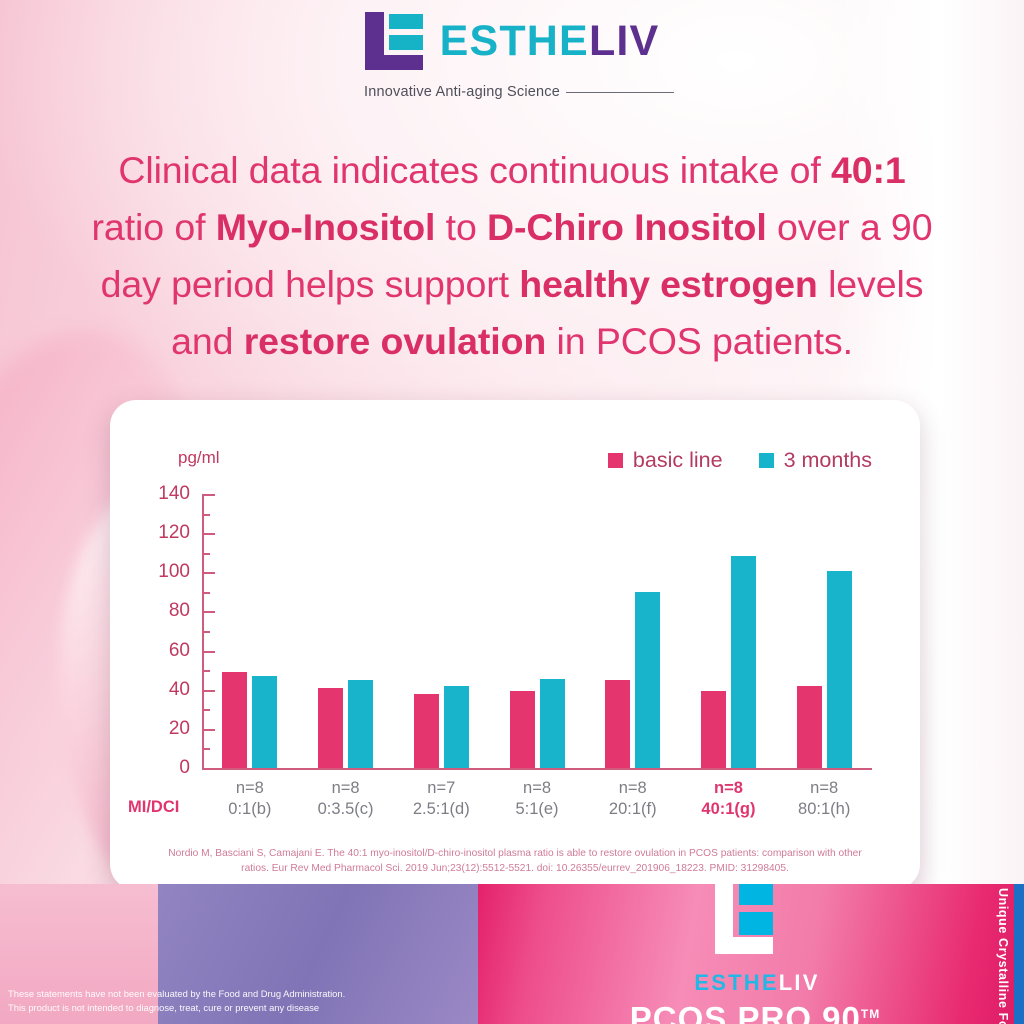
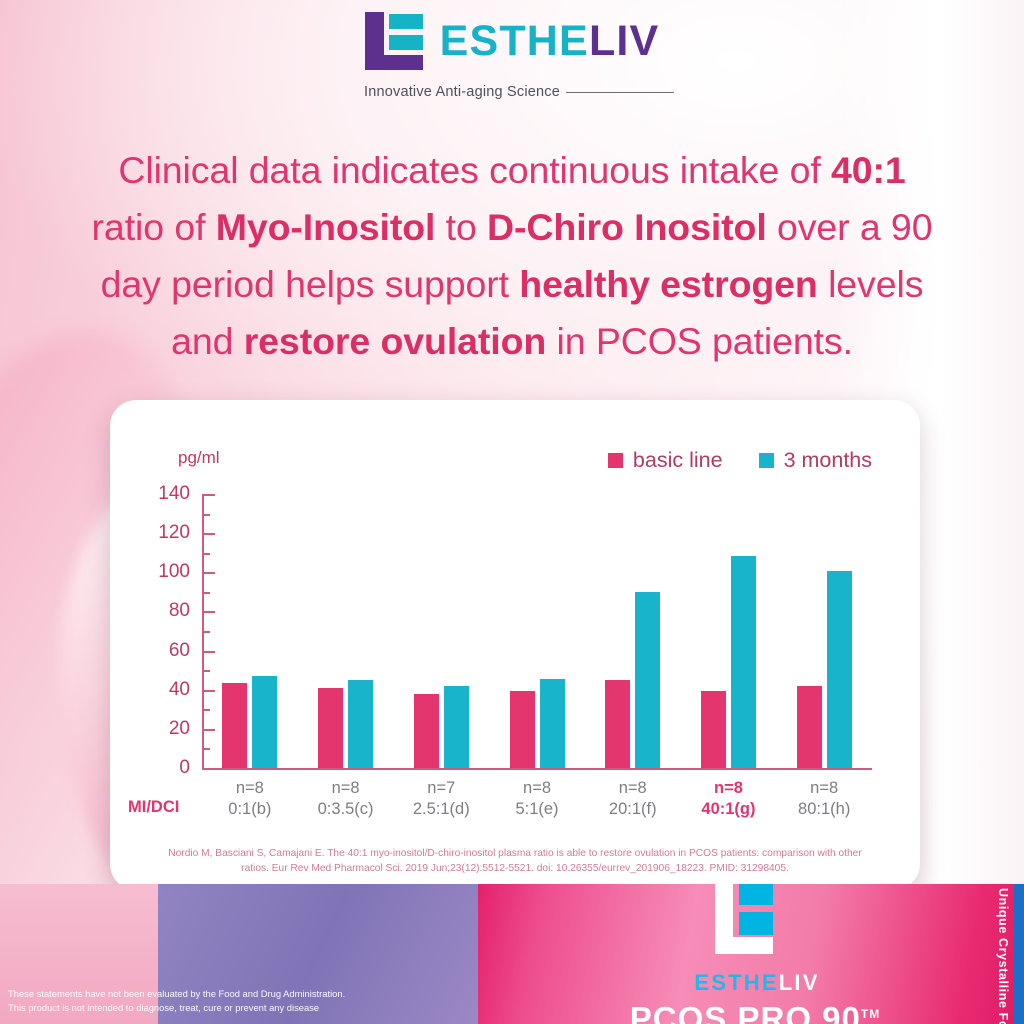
basic line/0:1(b): 49 -> 44
